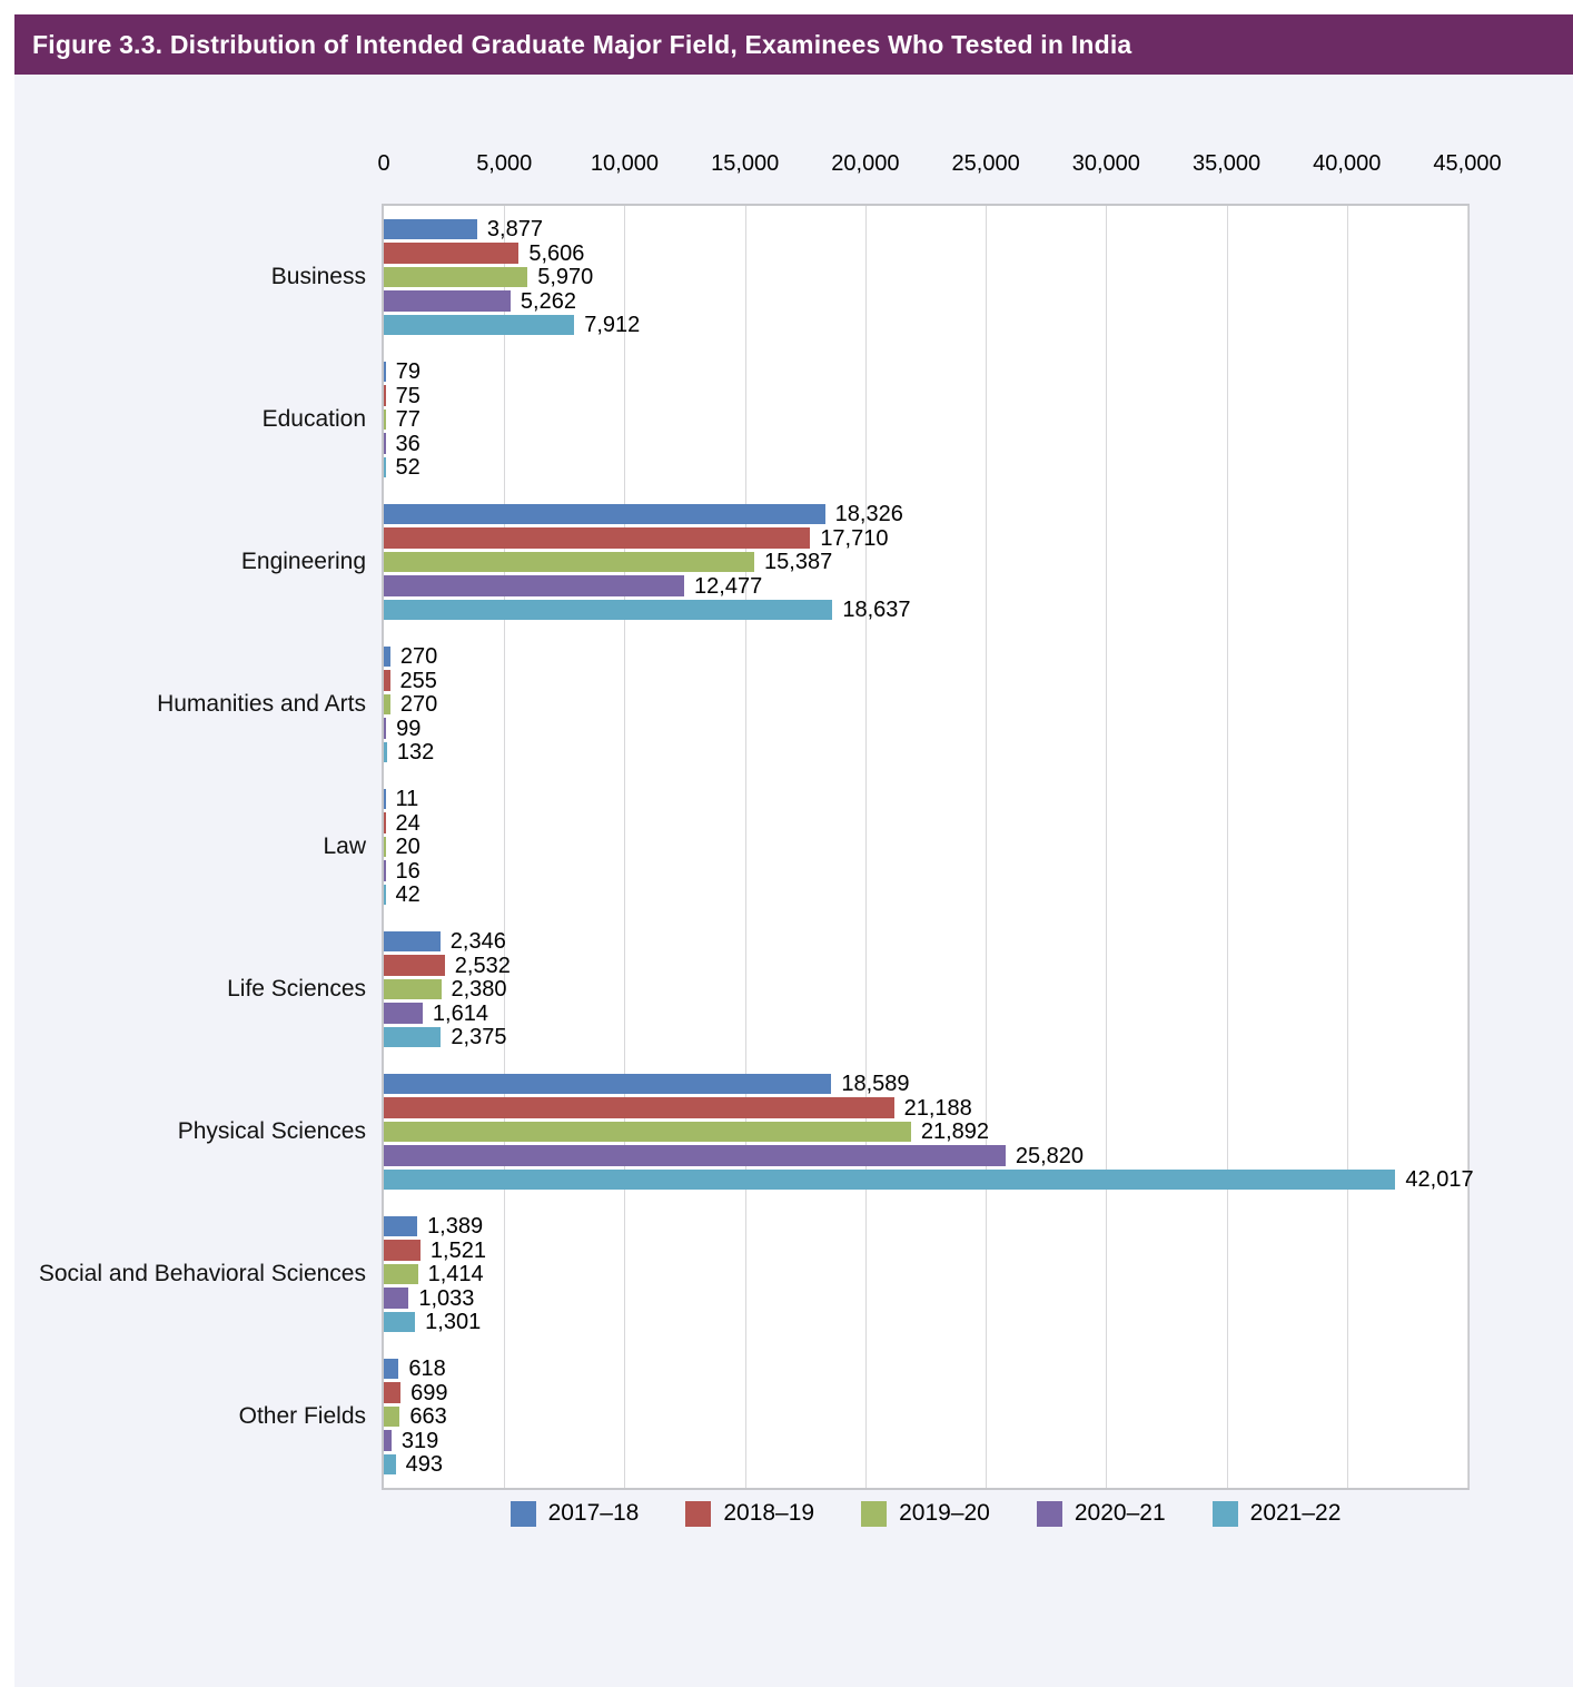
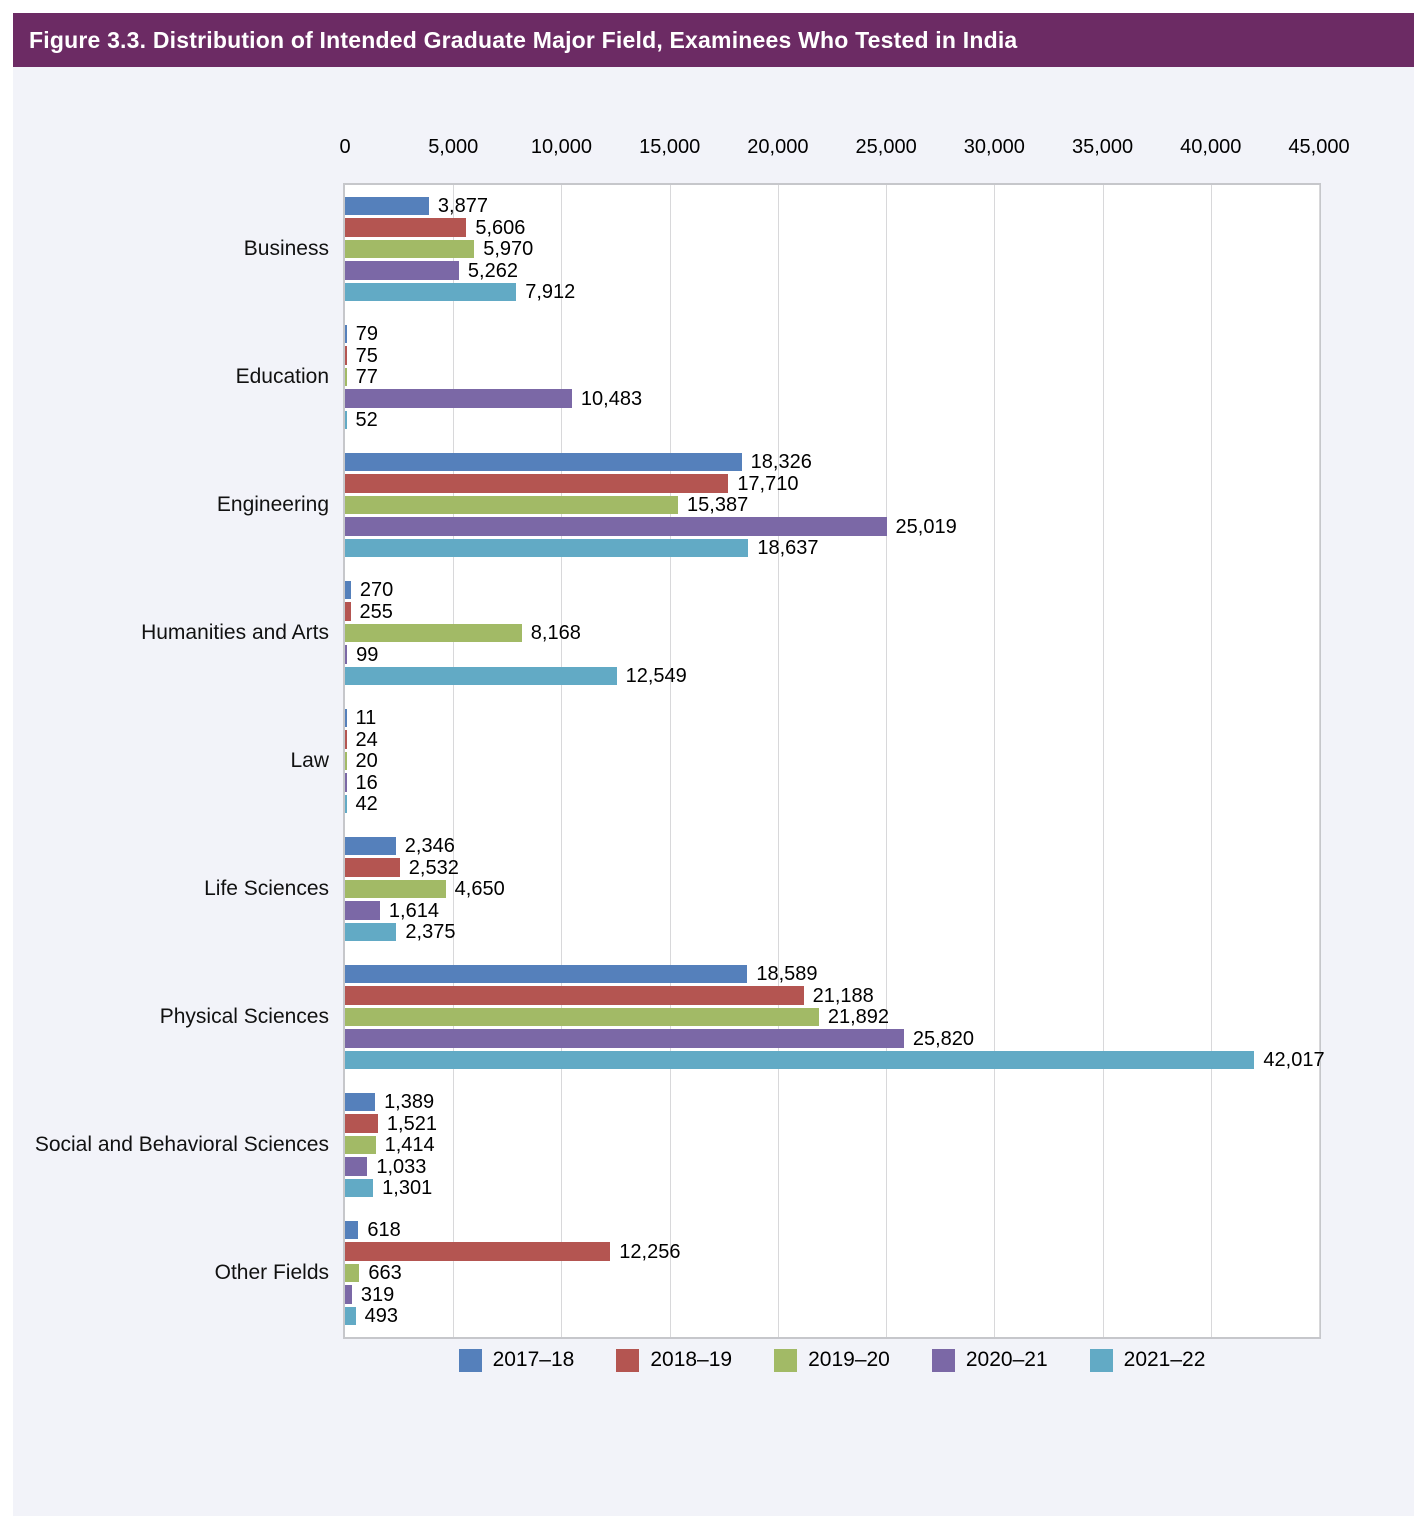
2020–21/Education: 36 -> 10,483
2020–21/Engineering: 12,477 -> 25,019
2019–20/Humanities and Arts: 270 -> 8,168
2021–22/Humanities and Arts: 132 -> 12,549
2019–20/Life Sciences: 2,380 -> 4,650
2018–19/Other Fields: 699 -> 12,256
